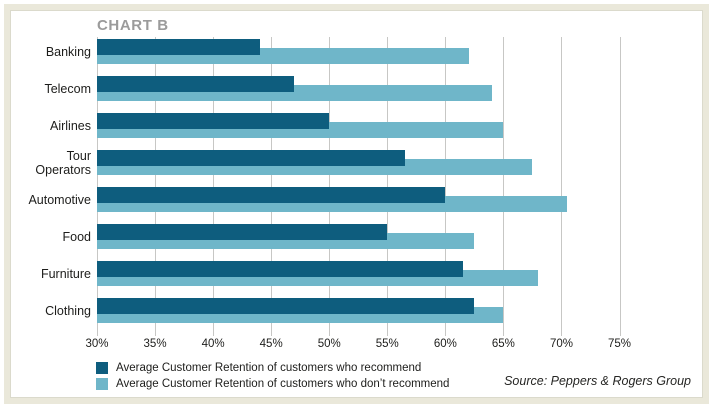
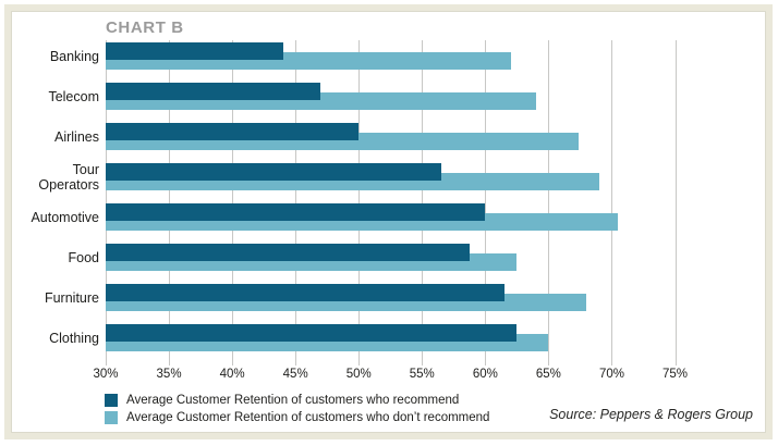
Average Customer Retention of customers who don’t recommend/Airlines: 65.0% -> 67.4%
Average Customer Retention of customers who don’t recommend/Tour Operators: 67.5% -> 69.0%
Average Customer Retention of customers who recommend/Food: 55.0% -> 58.8%
